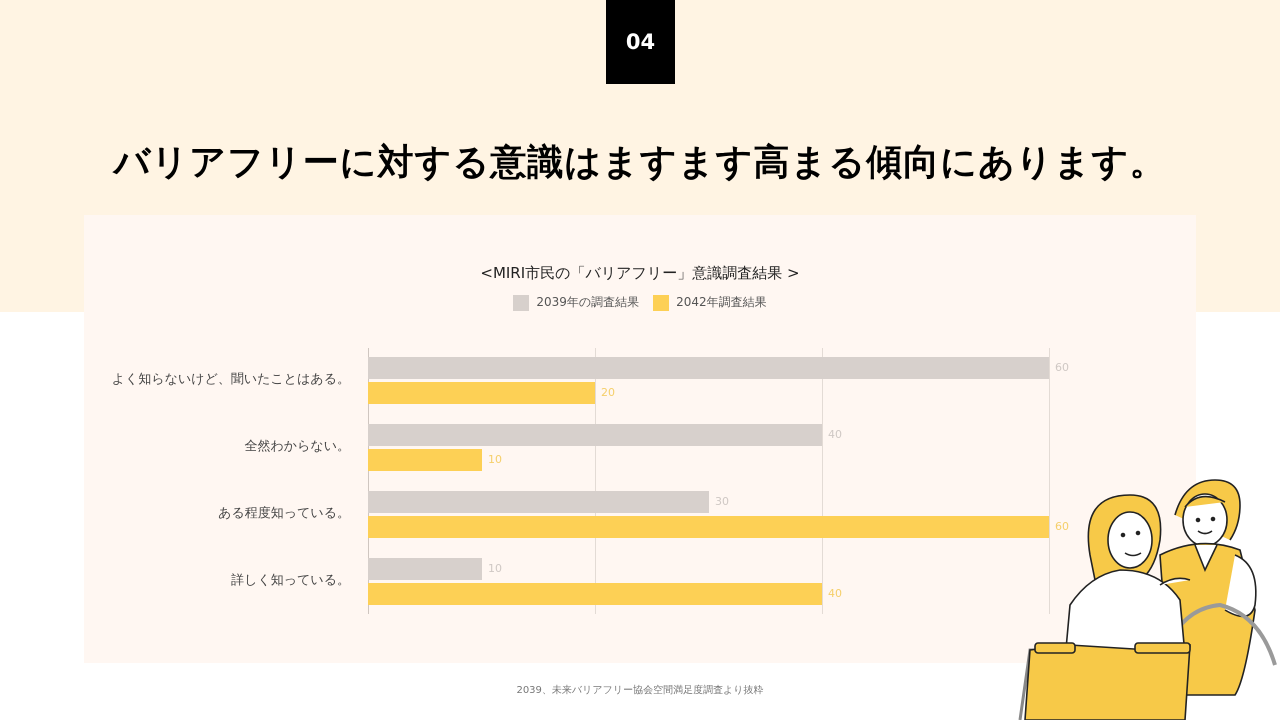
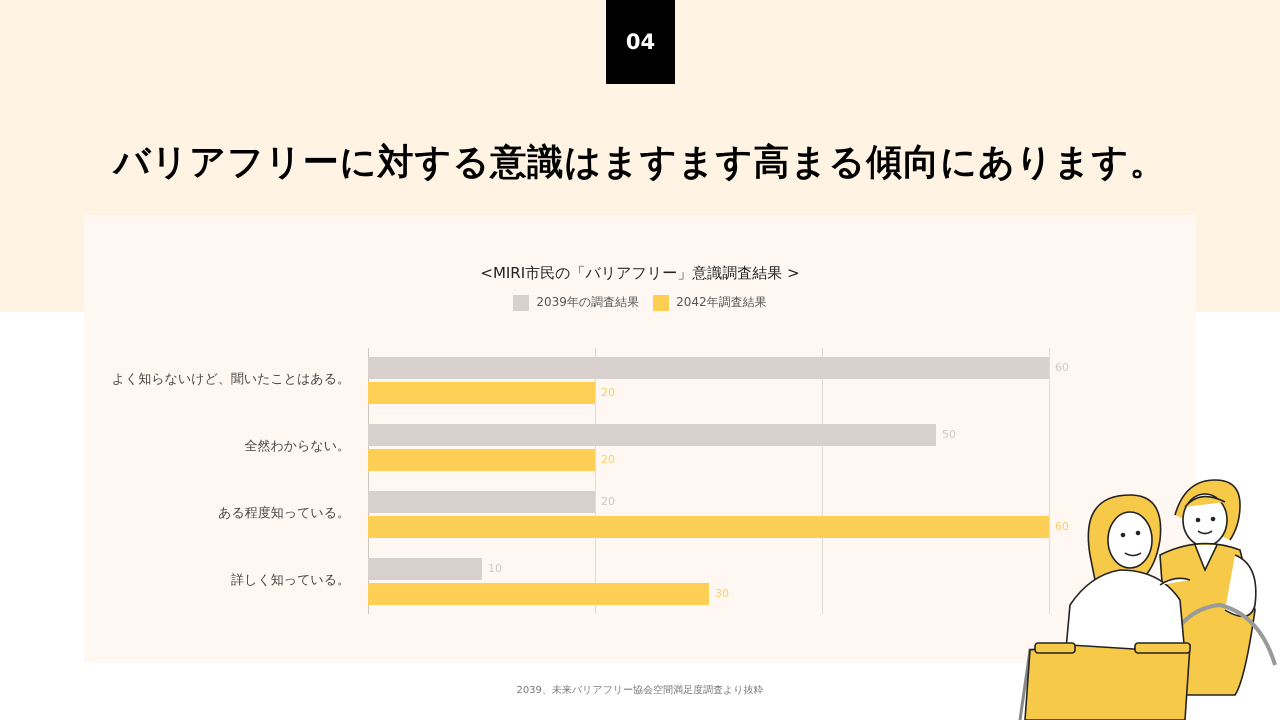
2039年の調査結果/全然わからない。: 40 -> 50
2042年調査結果/全然わからない。: 10 -> 20
2039年の調査結果/ある程度知っている。: 30 -> 20
2042年調査結果/詳しく知っている。: 40 -> 30
